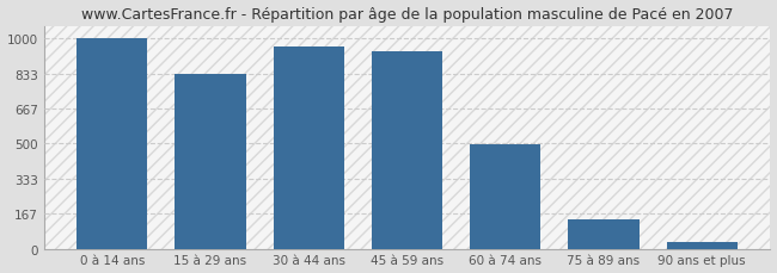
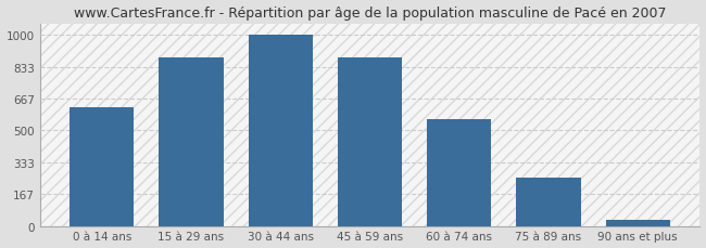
0 à 14 ans: 1000 -> 620
15 à 29 ans: 830 -> 880
30 à 44 ans: 960 -> 1000
45 à 59 ans: 940 -> 880
60 à 74 ans: 500 -> 560
75 à 89 ans: 140 -> 250
